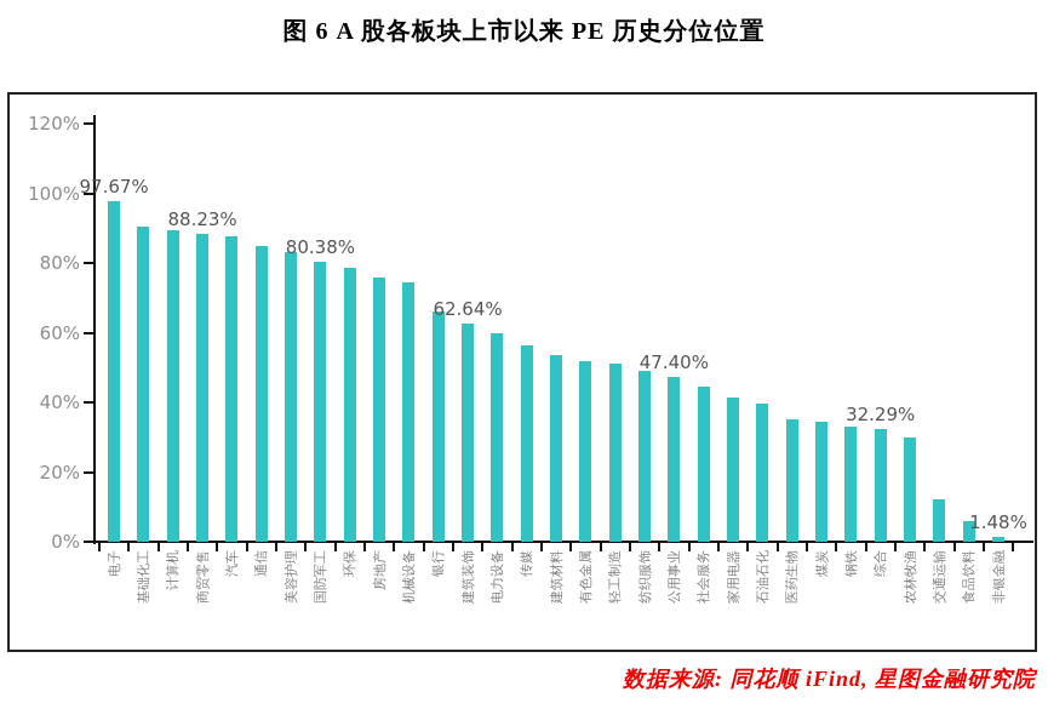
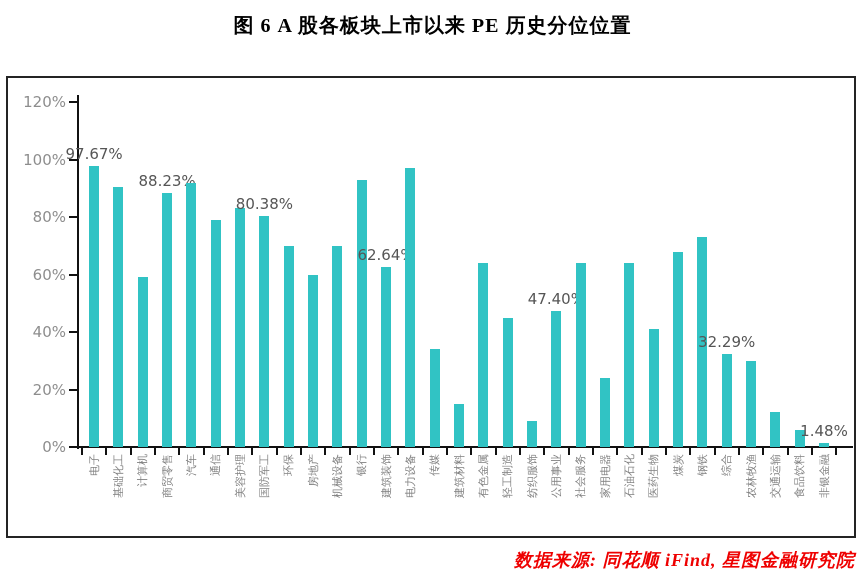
计算机: 90% -> 59%
汽车: 88% -> 92%
通信: 85% -> 79%
环保: 78% -> 70%
房地产: 76% -> 60%
机械设备: 74% -> 70%
银行: 66% -> 93%
电力设备: 60% -> 97%
传媒: 56% -> 34%
建筑材料: 54% -> 15%
有色金属: 52% -> 64%
轻工制造: 51% -> 45%
纺织服饰: 49% -> 9%
社会服务: 44% -> 64%
家用电器: 42% -> 24%
石油石化: 40% -> 64%
医药生物: 35% -> 41%
煤炭: 34% -> 68%
钢铁: 33% -> 73%
